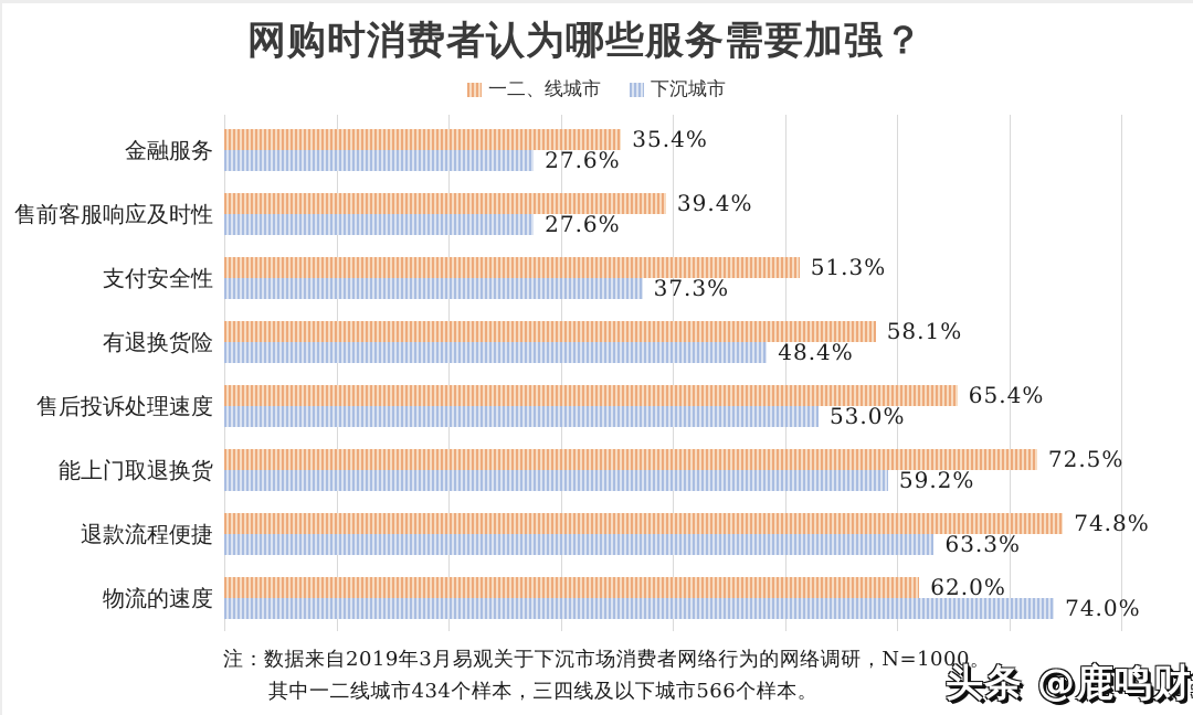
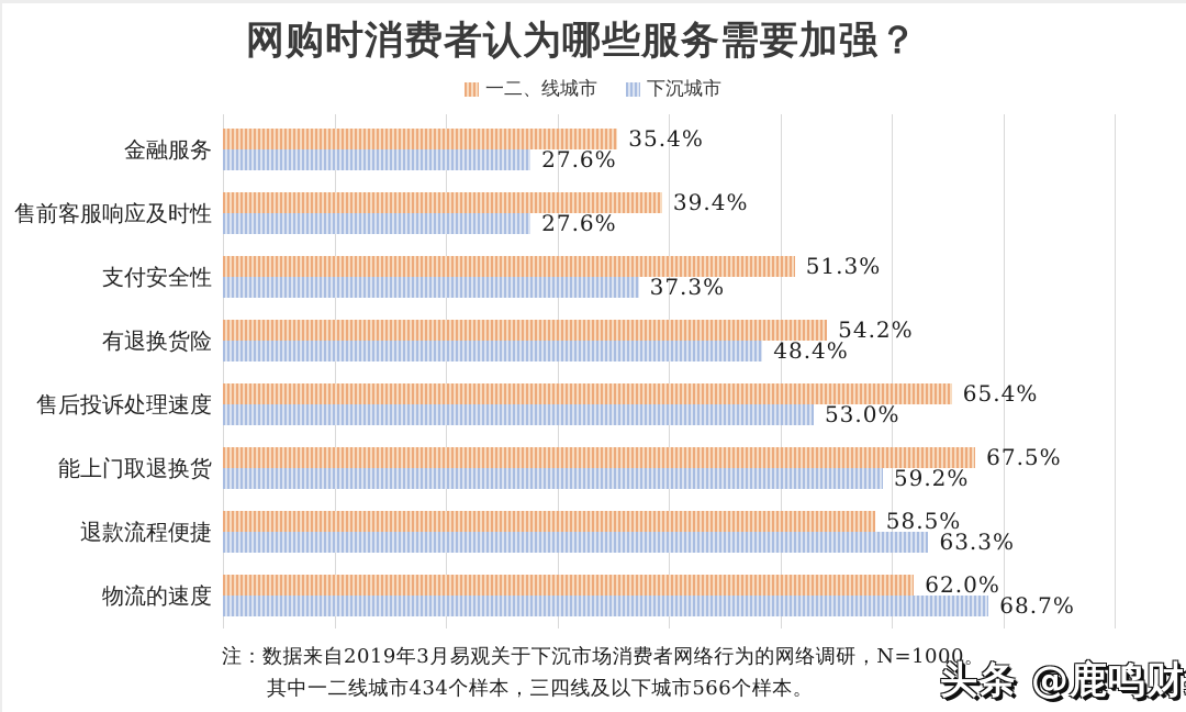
一二、线城市/有退换货险: 58.1% -> 54.2%
一二、线城市/能上门取退换货: 72.5% -> 67.5%
一二、线城市/退款流程便捷: 74.8% -> 58.5%
下沉城市/物流的速度: 74.0% -> 68.7%
